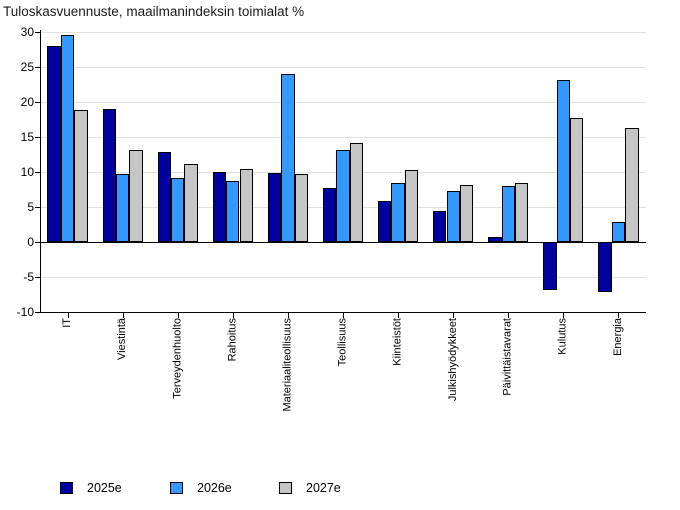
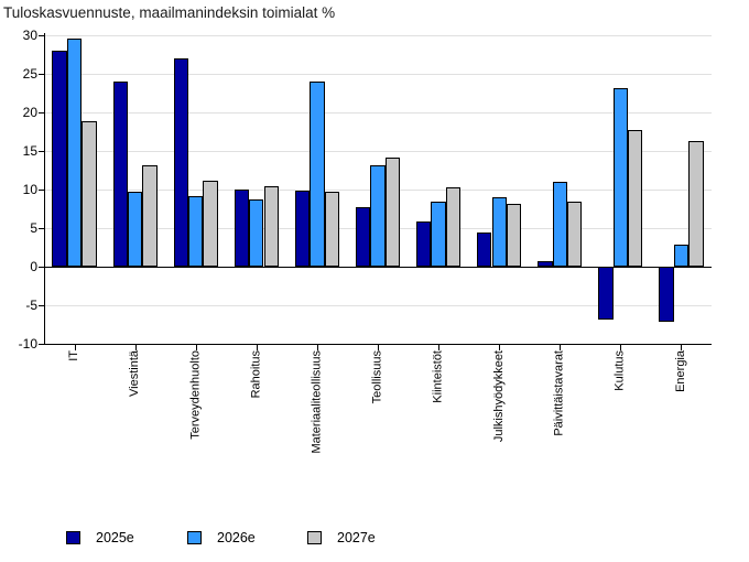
2025e/Viestintä: 19 -> 24
2025e/Terveydenhuolto: 13 -> 27
2026e/Julkishyödykkeet: 7 -> 9
2026e/Päivittäistavarat: 8 -> 11
